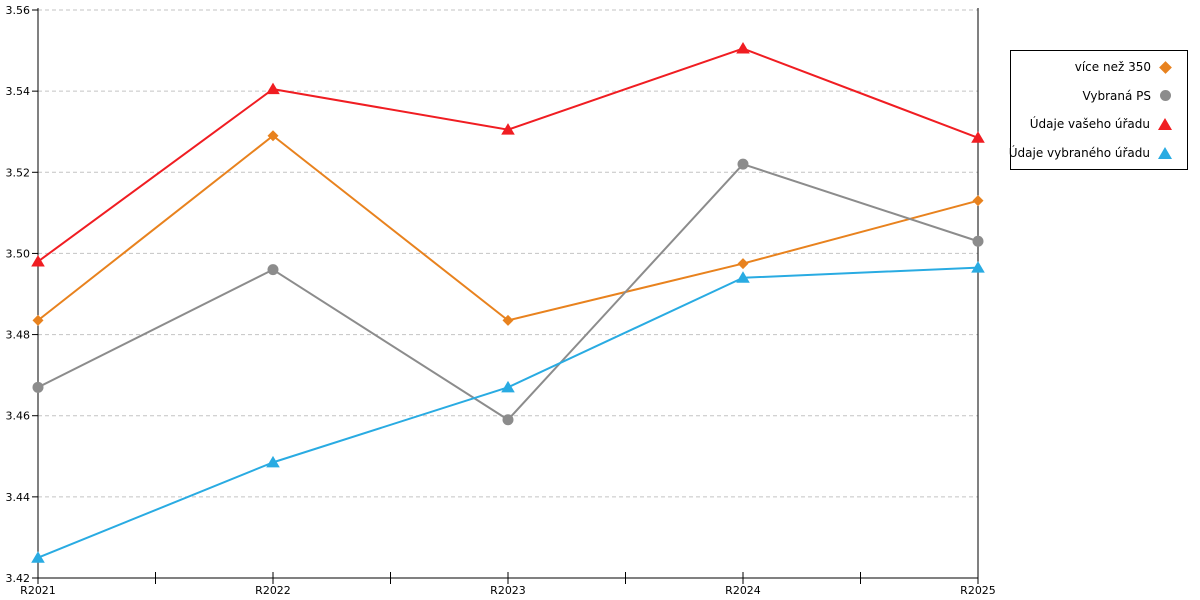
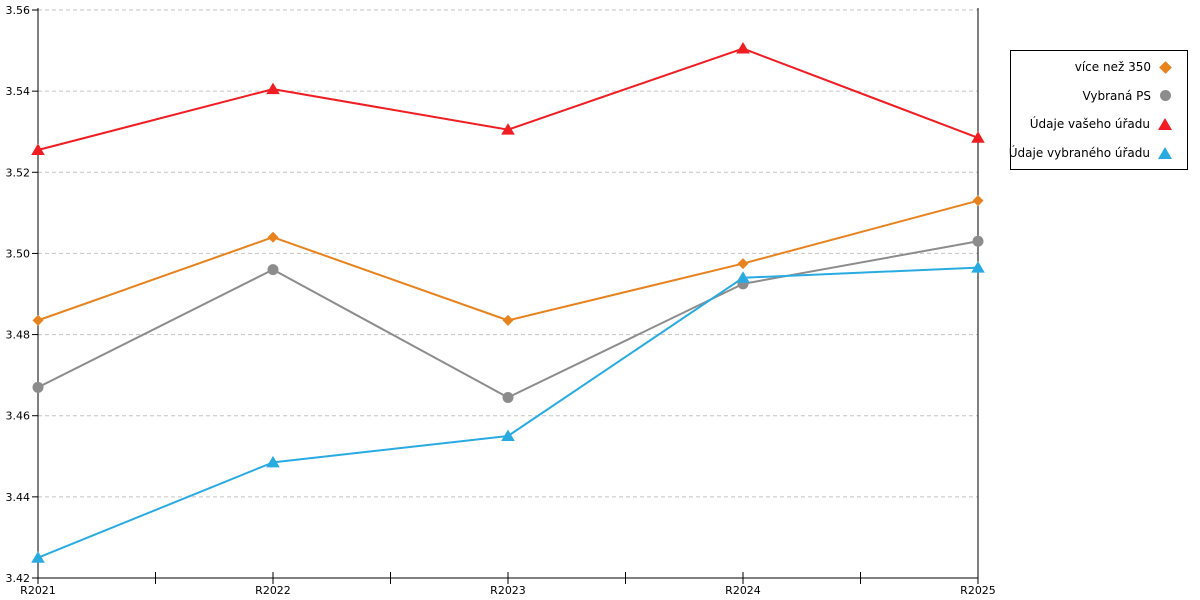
Údaje vašeho úřadu/R2021: 3.498 -> 3.526
více než 350/R2022: 3.529 -> 3.504
Vybraná PS/R2023: 3.459 -> 3.465
Údaje vybraného úřadu/R2023: 3.467 -> 3.455
Vybraná PS/R2024: 3.522 -> 3.493
